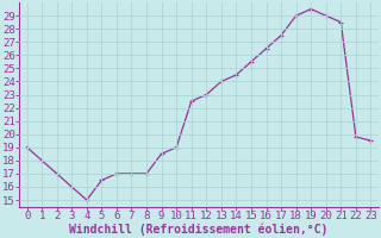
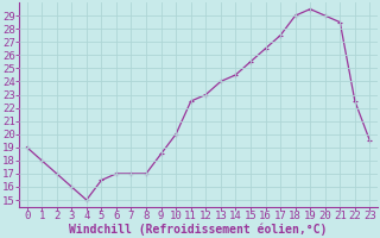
10: 19.0 -> 20.0
22: 19.8 -> 22.5
